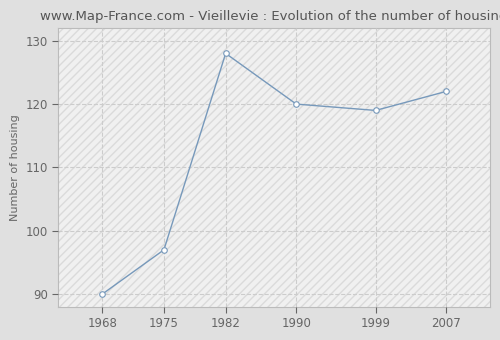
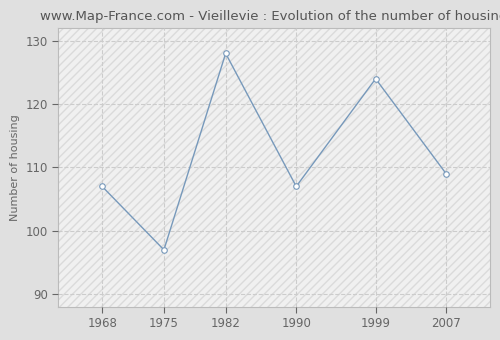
1968: 90 -> 107
1990: 120 -> 107
1999: 119 -> 124
2007: 122 -> 109
